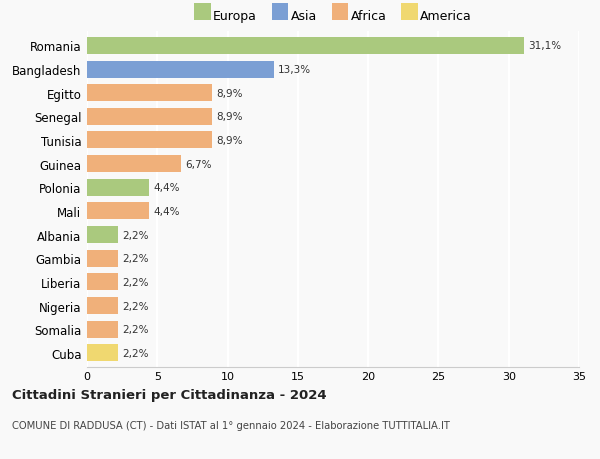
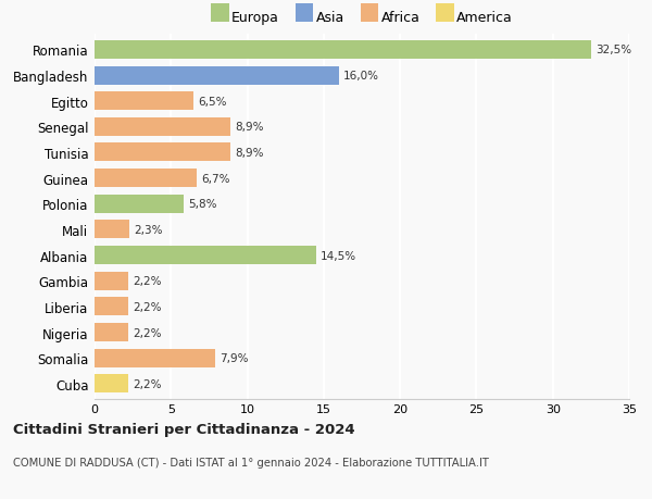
Romania: 31,1% -> 32,5%
Bangladesh: 13,3% -> 16,0%
Egitto: 8,9% -> 6,5%
Polonia: 4,4% -> 5,8%
Mali: 4,4% -> 2,3%
Albania: 2,2% -> 14,5%
Somalia: 2,2% -> 7,9%
